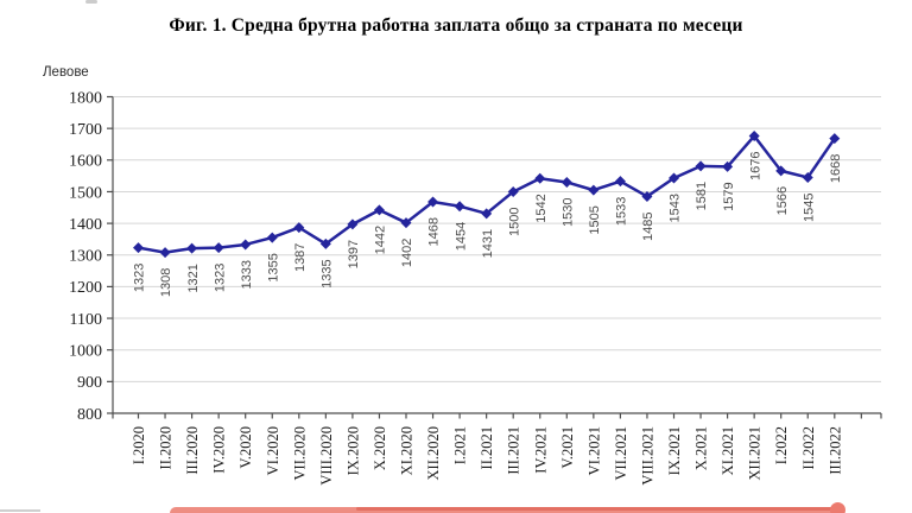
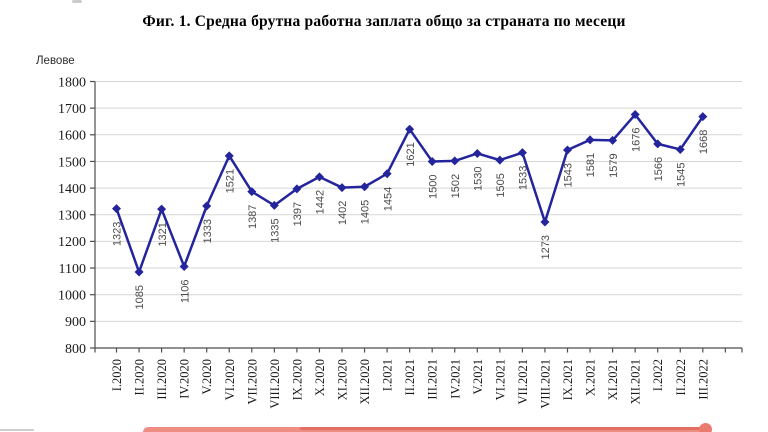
II.2020: 1308 -> 1085
IV.2020: 1323 -> 1106
VI.2020: 1355 -> 1521
XII.2020: 1468 -> 1405
II.2021: 1431 -> 1621
IV.2021: 1542 -> 1502
VIII.2021: 1485 -> 1273
